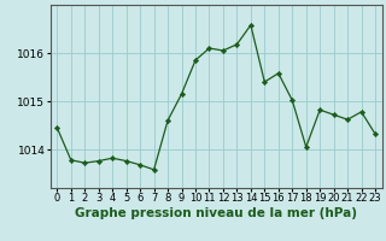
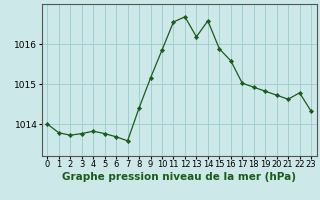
0: 1014.45 -> 1014.00
8: 1014.60 -> 1014.40
11: 1016.10 -> 1016.55
12: 1016.05 -> 1016.68
15: 1015.40 -> 1015.88
18: 1014.05 -> 1014.92
